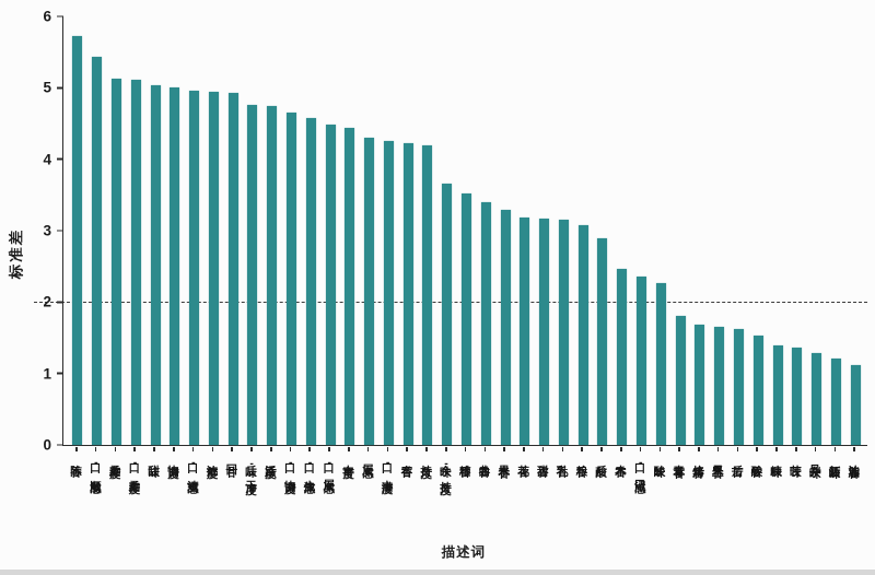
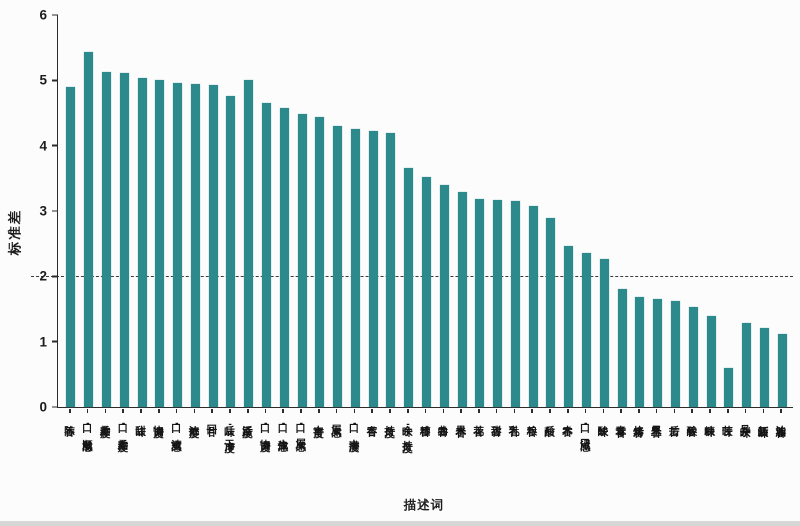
陈香: 5.7 -> 4.9
活跃度: 4.7 -> 5.0
苦味: 1.4 -> 0.6
